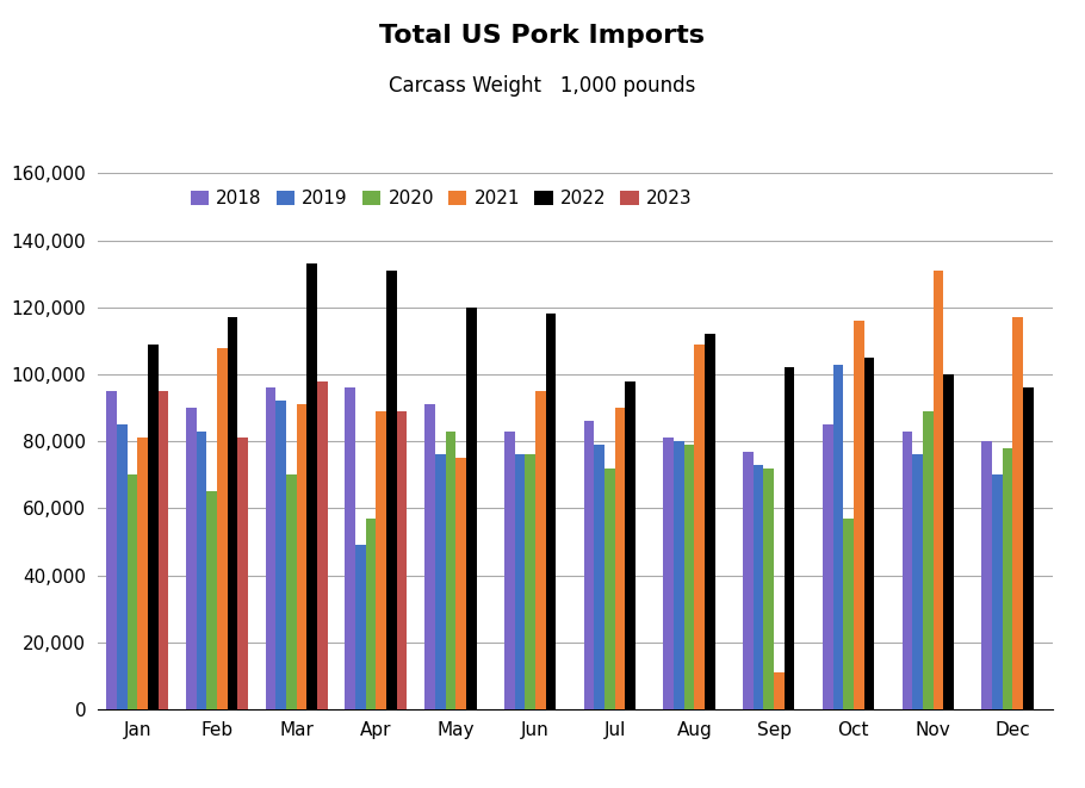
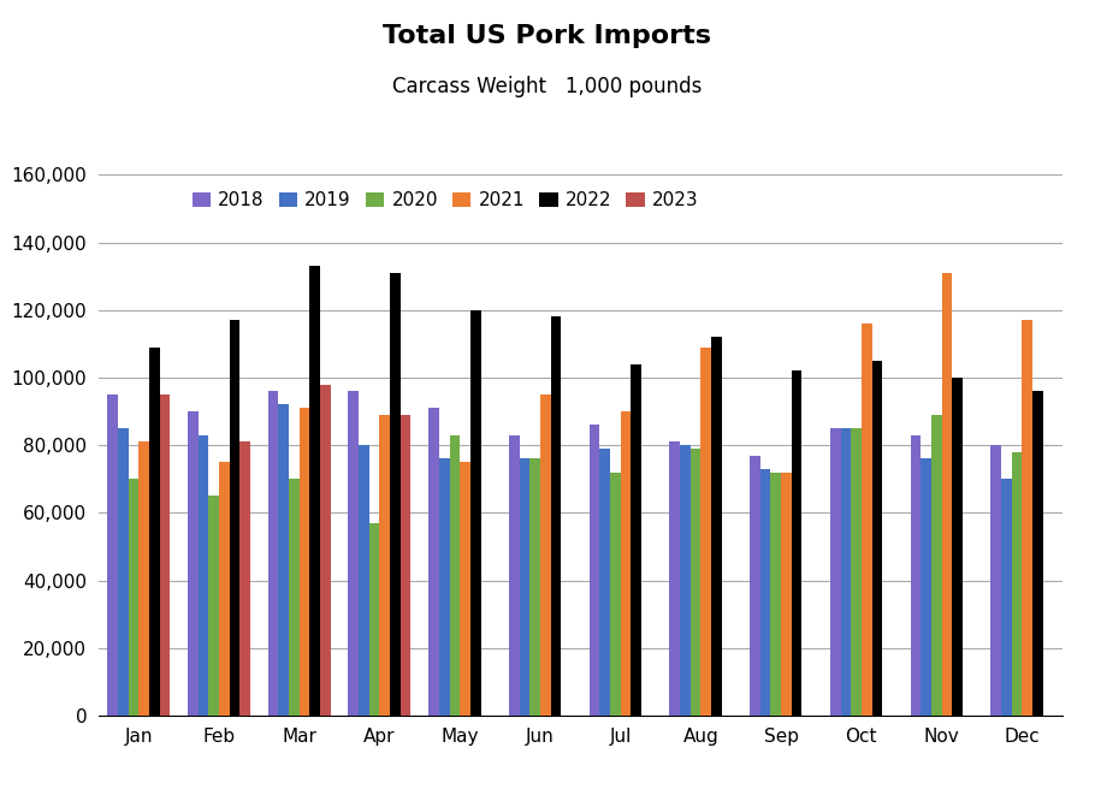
2021/Feb: 108,000 -> 75,000
2019/Apr: 49,000 -> 80,000
2022/Jul: 98,000 -> 104,000
2021/Sep: 11,000 -> 72,000
2019/Oct: 103,000 -> 85,000
2020/Oct: 57,000 -> 85,000
